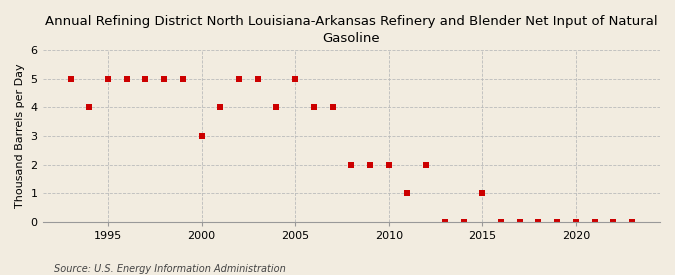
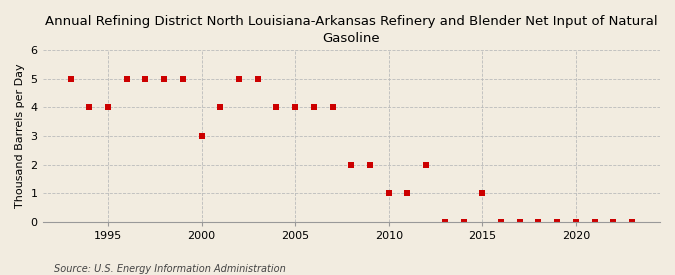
1995: 5 -> 4
2005: 5 -> 4
2010: 2 -> 1
